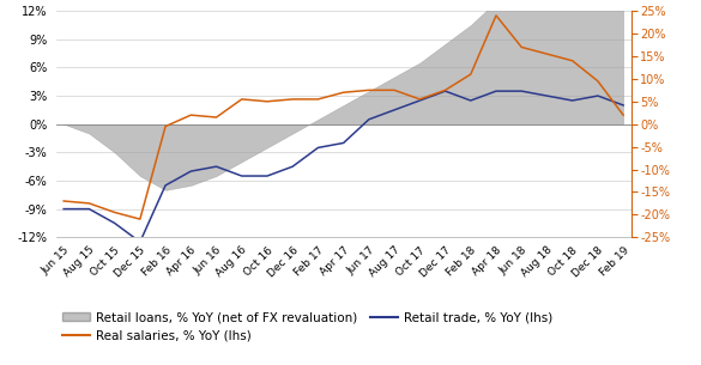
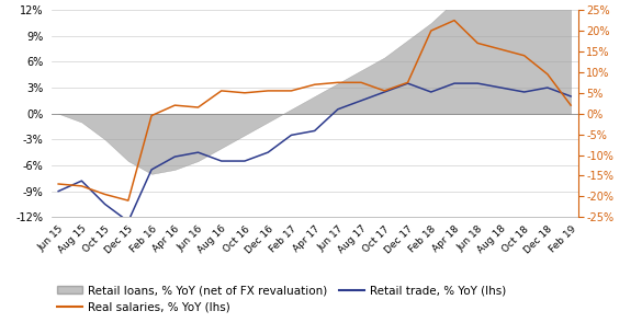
Retail trade, % YoY (lhs)/Aug 15: -9.0% -> -7.8%
Real salaries, % YoY (lhs)/Feb 18: 11.0% -> 20.0%
Real salaries, % YoY (lhs)/Apr 18: 24.0% -> 22.5%
